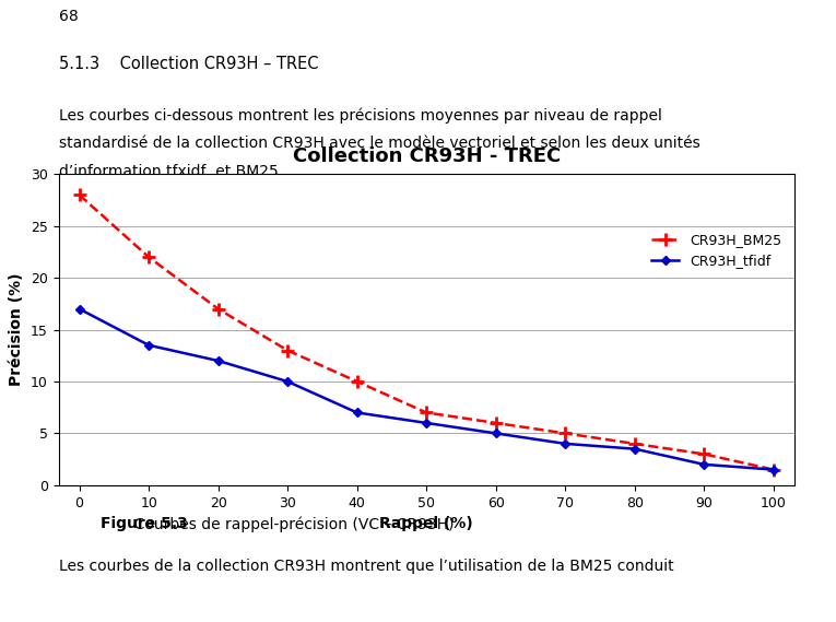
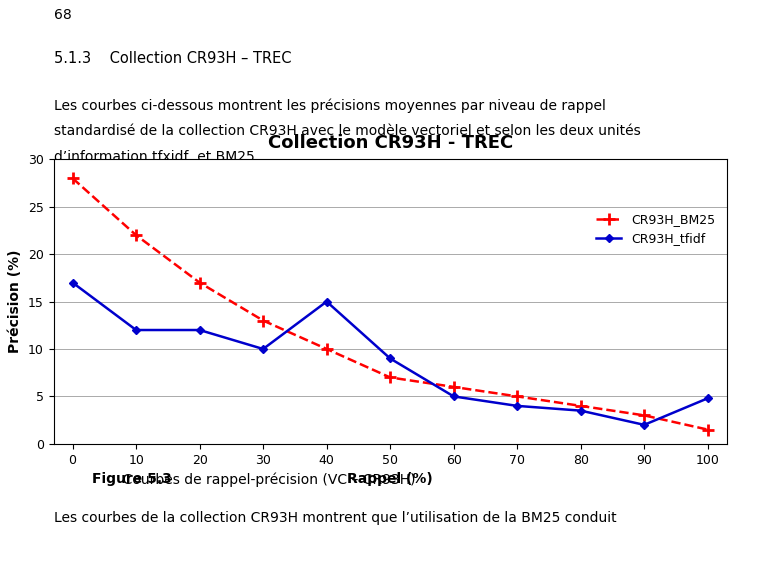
CR93H_tfidf/10: 13.5 -> 12.0
CR93H_tfidf/40: 7.0 -> 15.0
CR93H_tfidf/50: 6.0 -> 9.0
CR93H_tfidf/100: 1.5 -> 4.8
